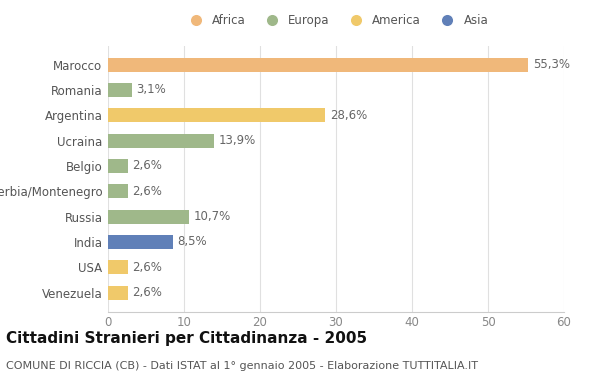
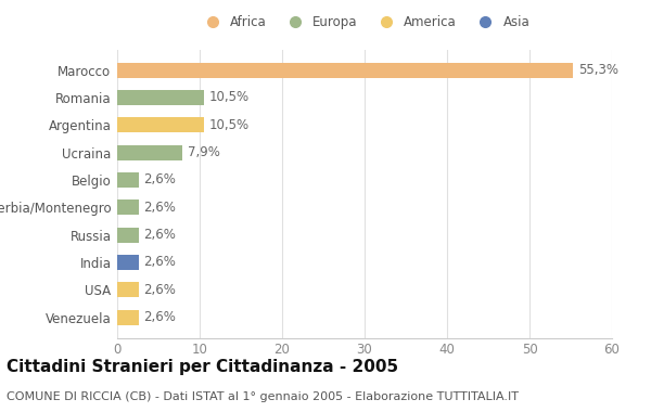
Romania: 3,1% -> 10,5%
Argentina: 28,6% -> 10,5%
Ucraina: 13,9% -> 7,9%
Russia: 10,7% -> 2,6%
India: 8,5% -> 2,6%
